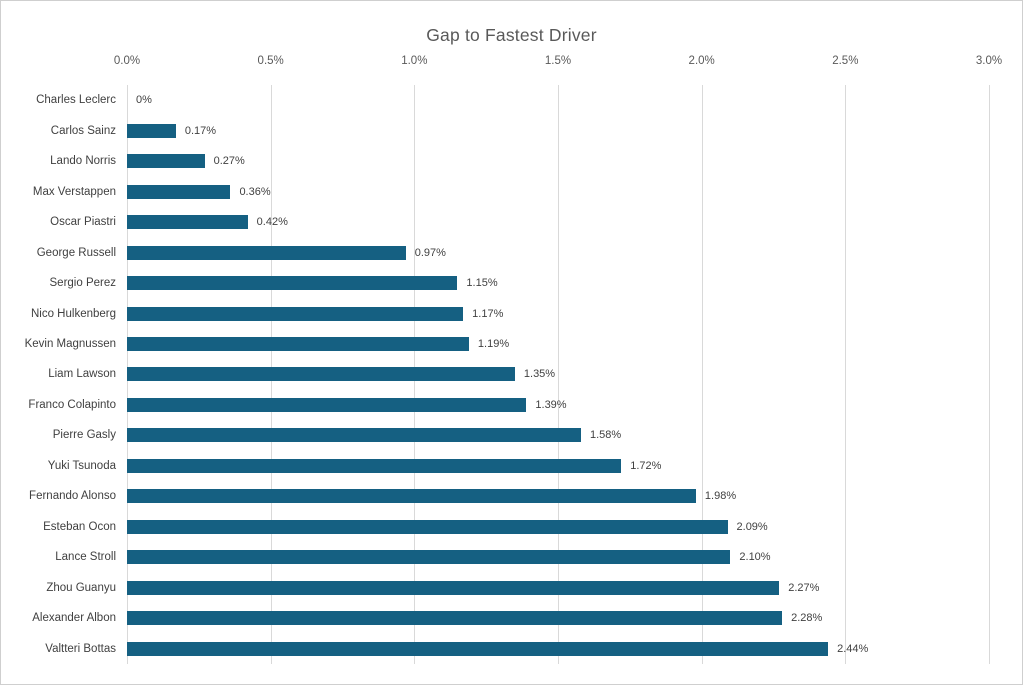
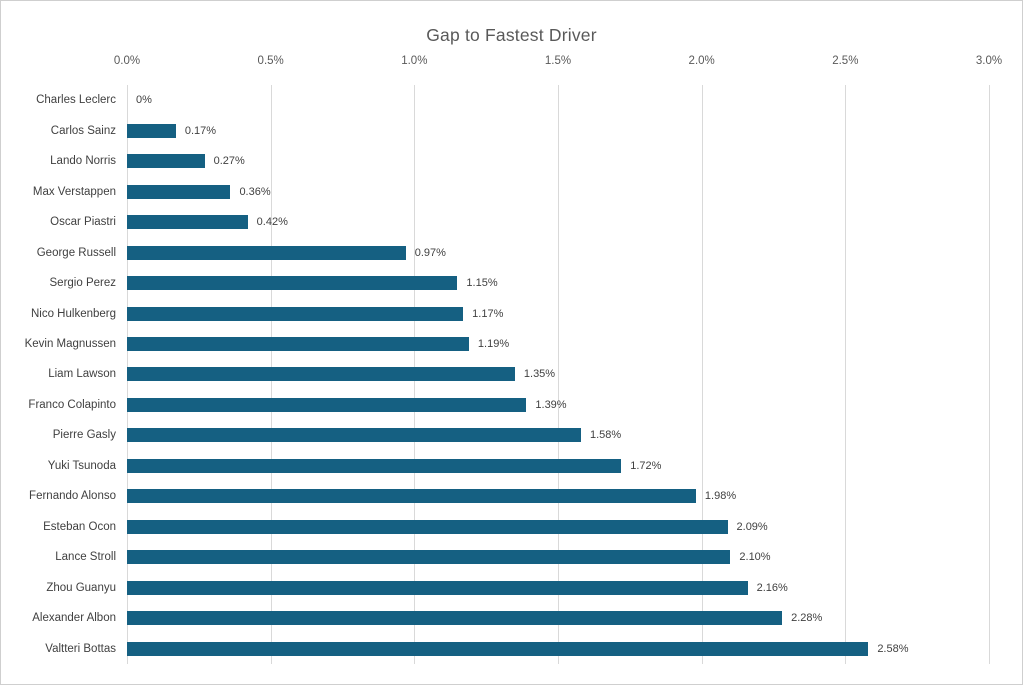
Zhou Guanyu: 2.27% -> 2.16%
Valtteri Bottas: 2.44% -> 2.58%
